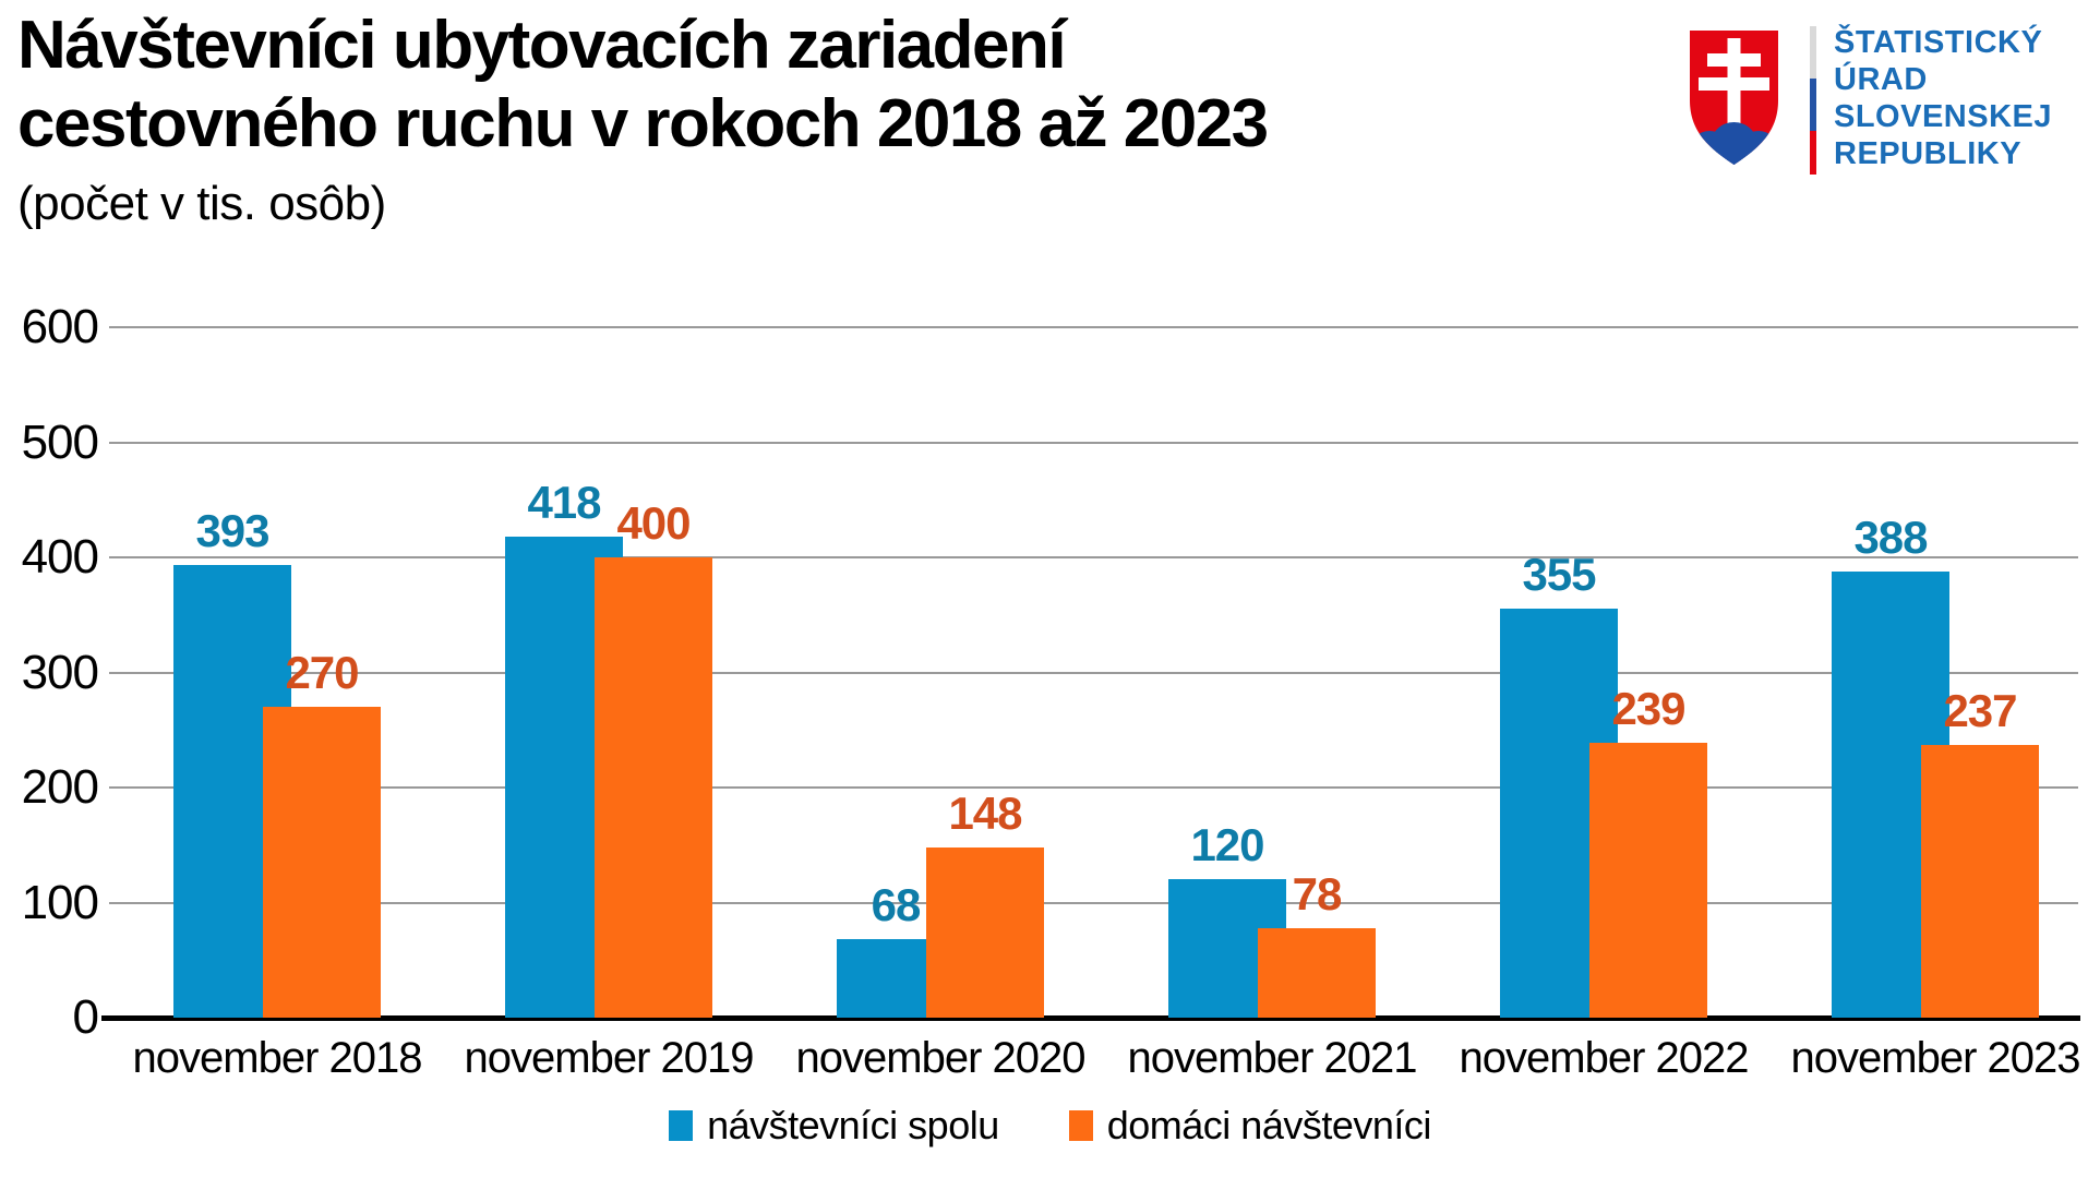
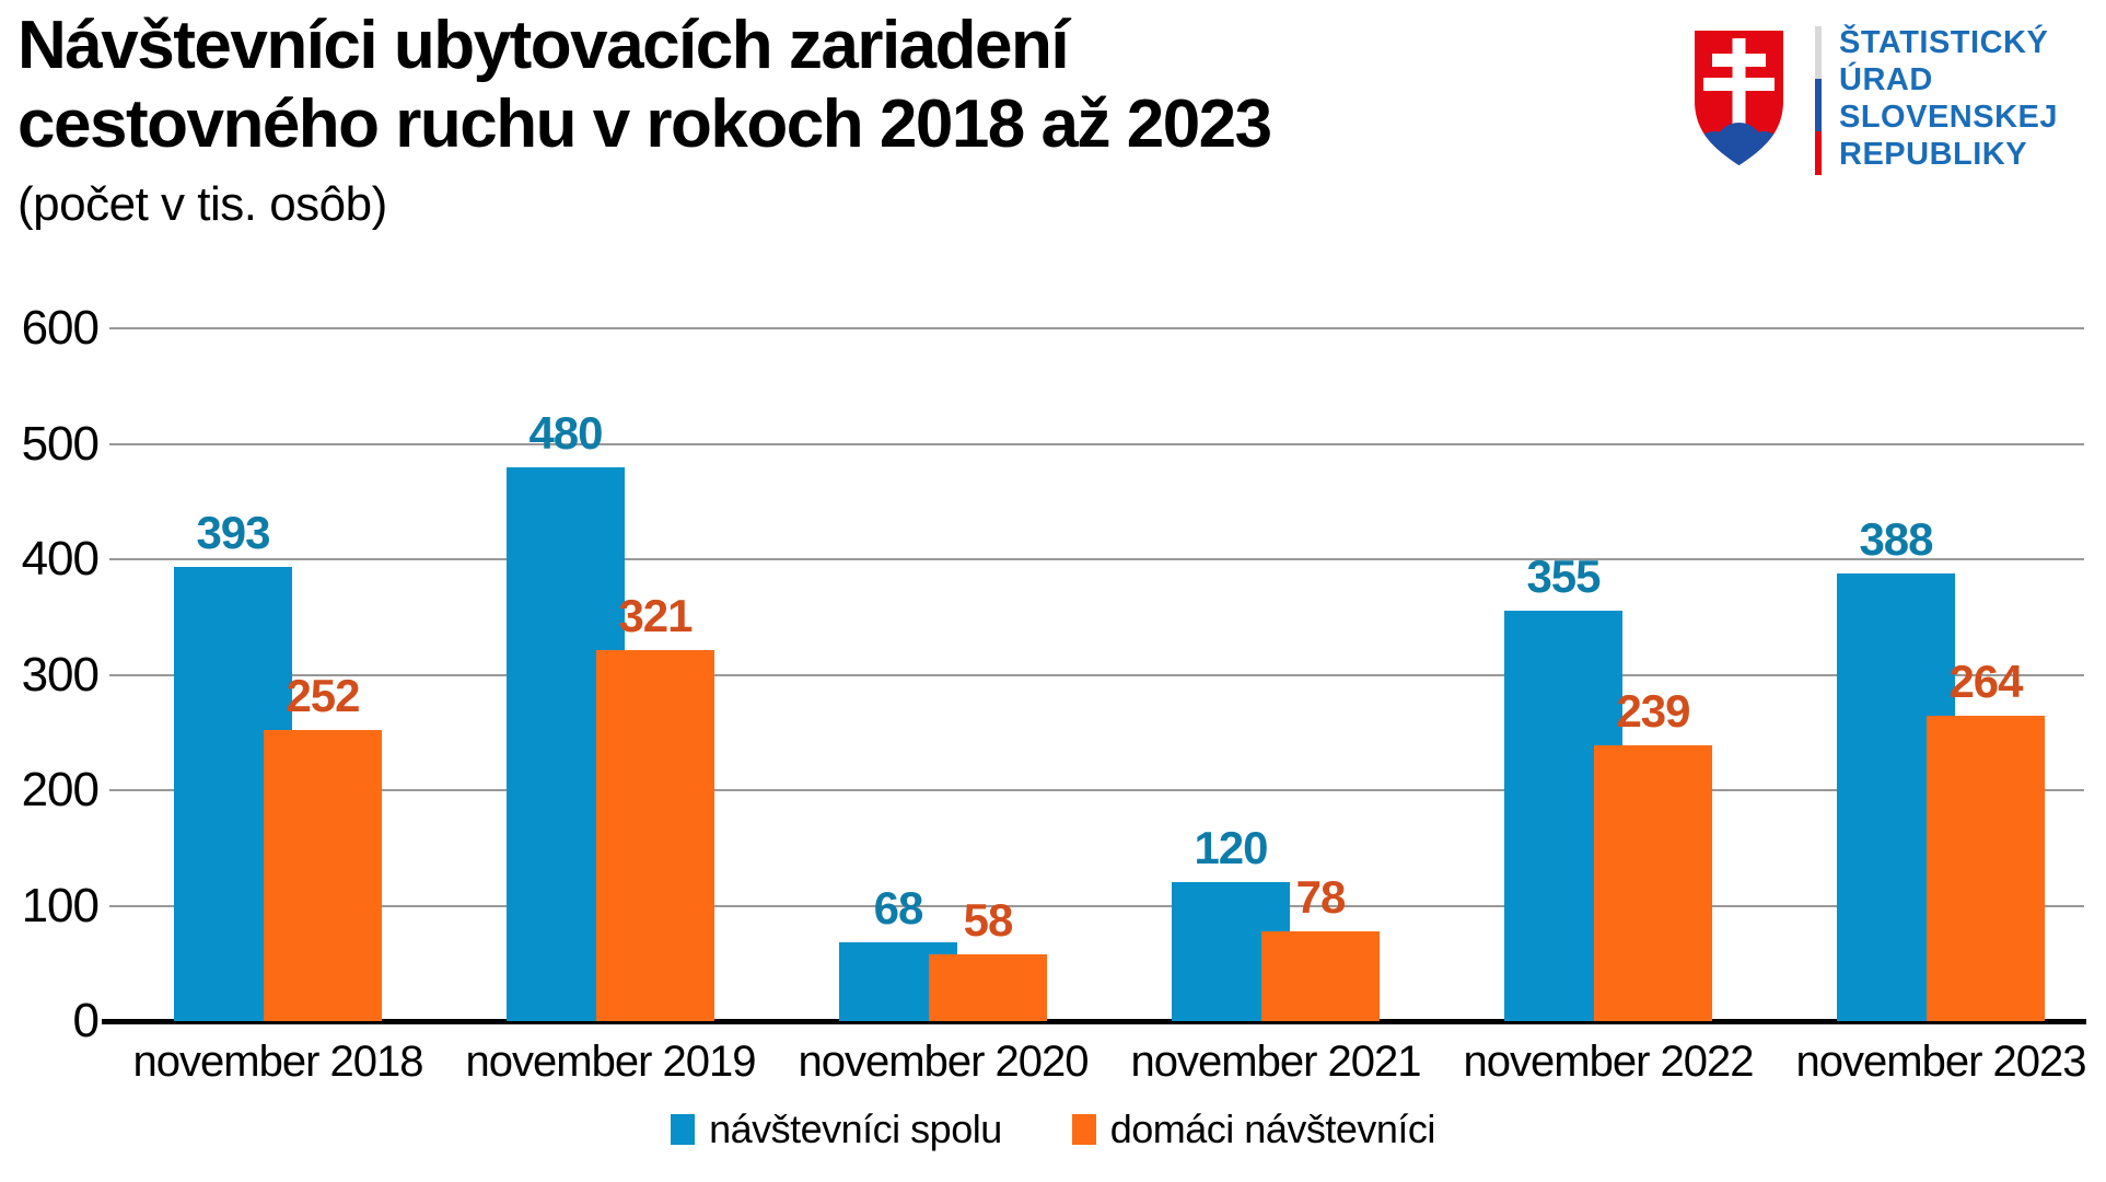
domáci návštevníci/november 2018: 270 -> 252
návštevníci spolu/november 2019: 418 -> 480
domáci návštevníci/november 2019: 400 -> 321
domáci návštevníci/november 2020: 148 -> 58
domáci návštevníci/november 2023: 237 -> 264
